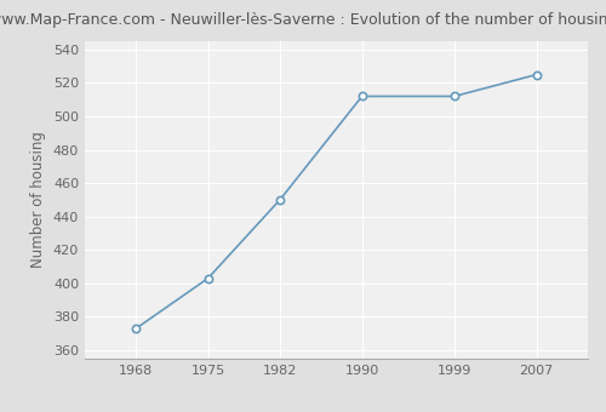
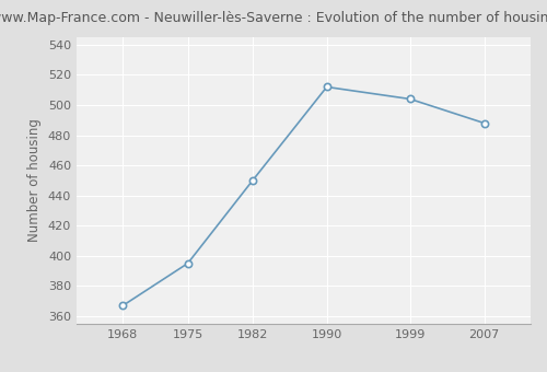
1968: 373 -> 367
1975: 403 -> 395
1999: 512 -> 504
2007: 525 -> 488
